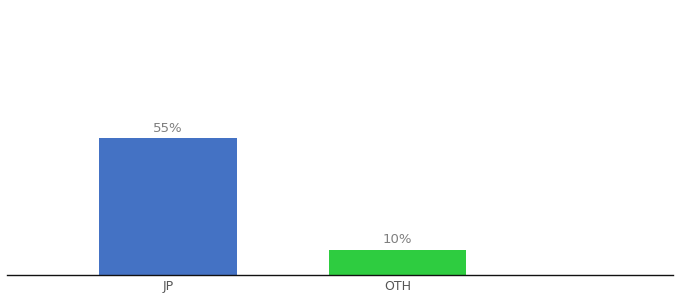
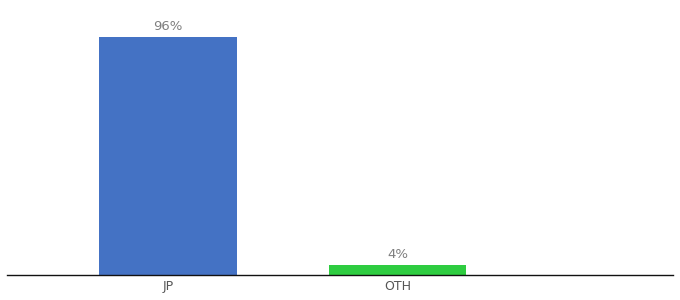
JP: 55% -> 96%
OTH: 10% -> 4%
